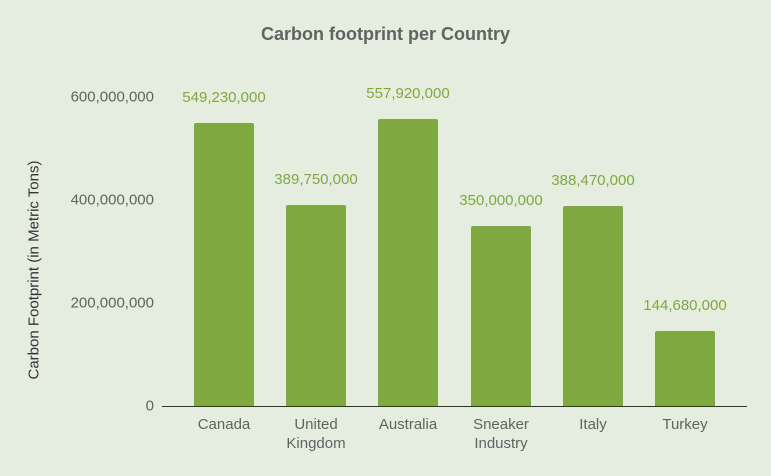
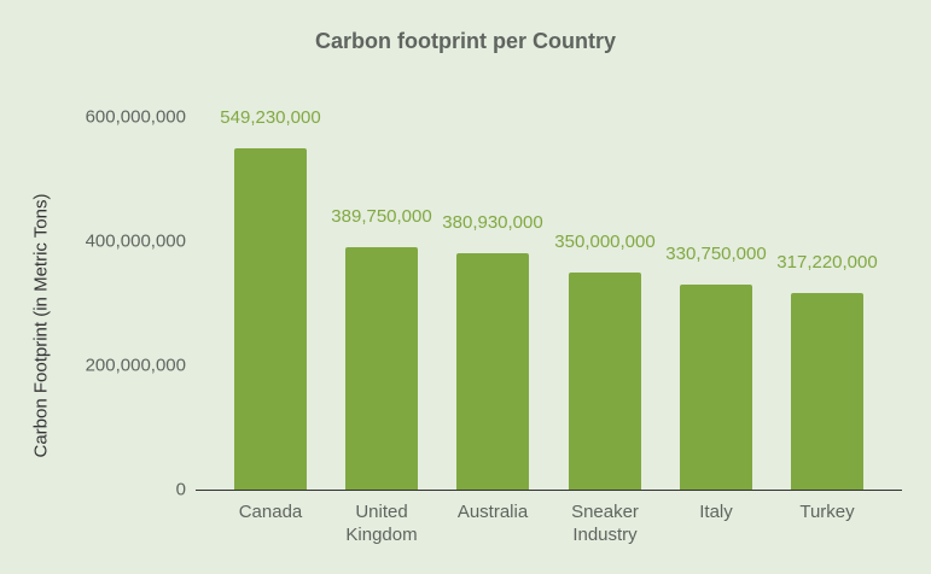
Australia: 557,920,000 -> 380,930,000
Italy: 388,470,000 -> 330,750,000
Turkey: 144,680,000 -> 317,220,000
